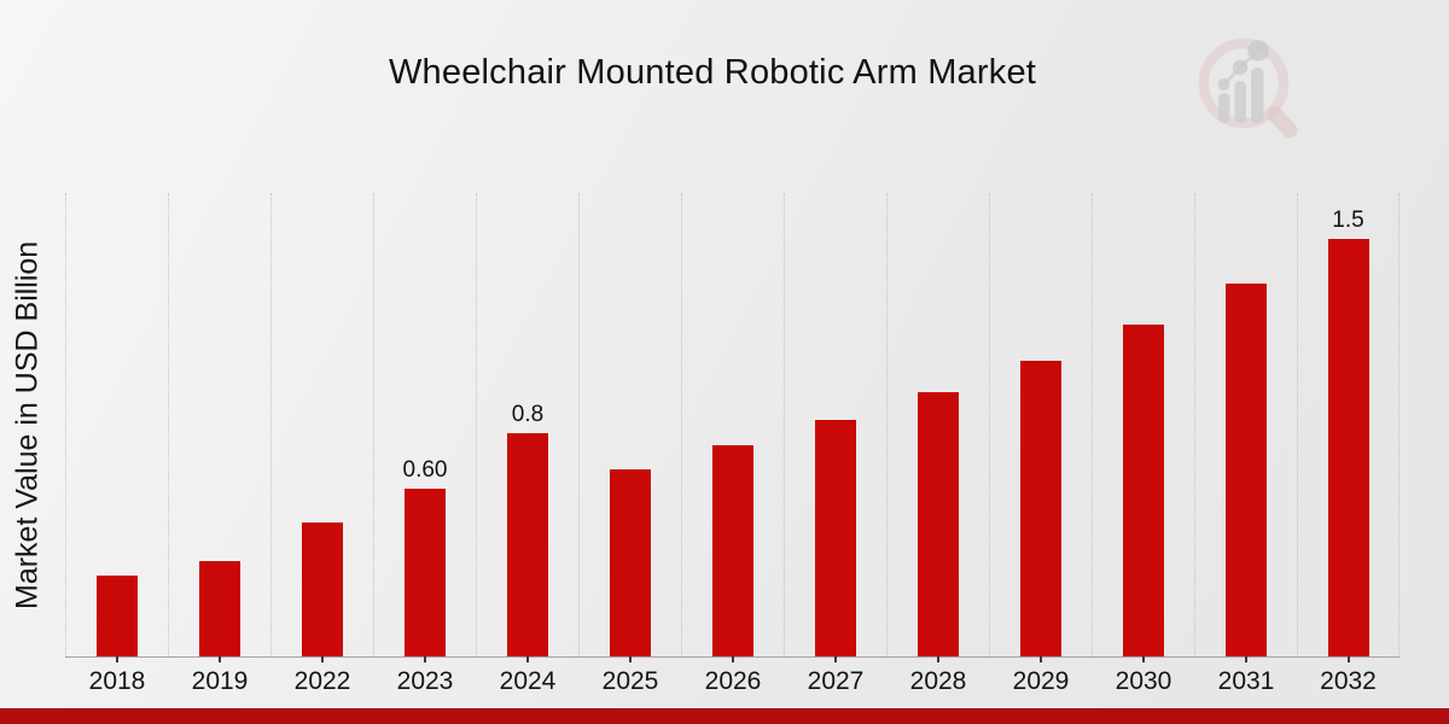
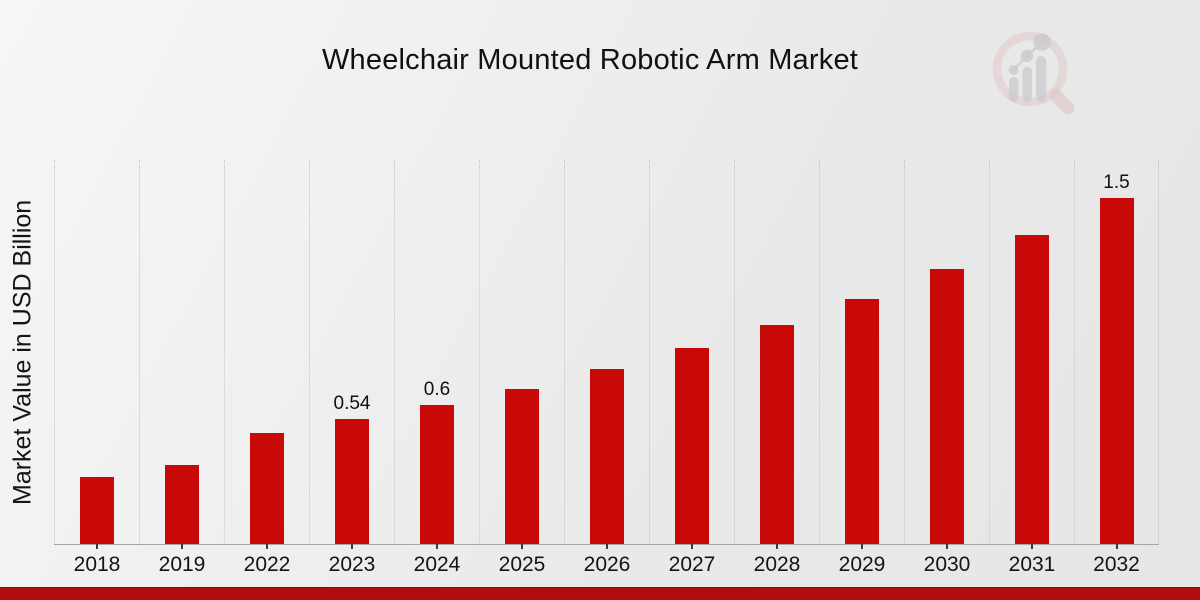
2023: 0.60 -> 0.54
2024: 0.8 -> 0.6
